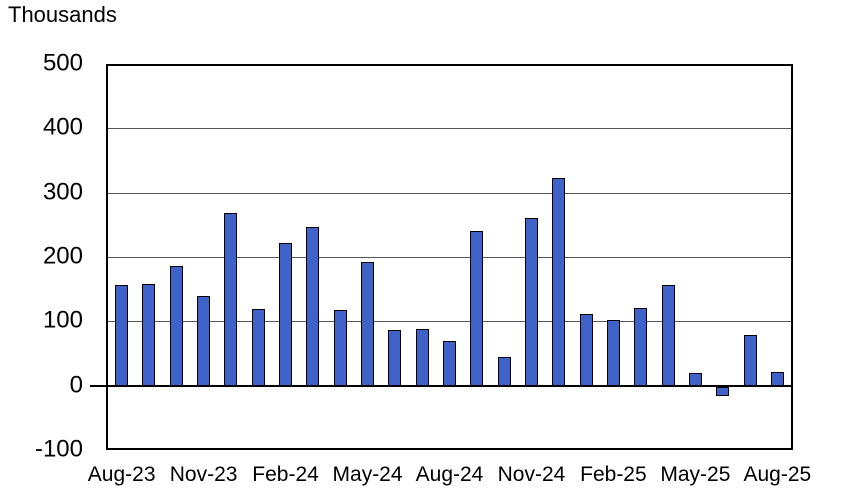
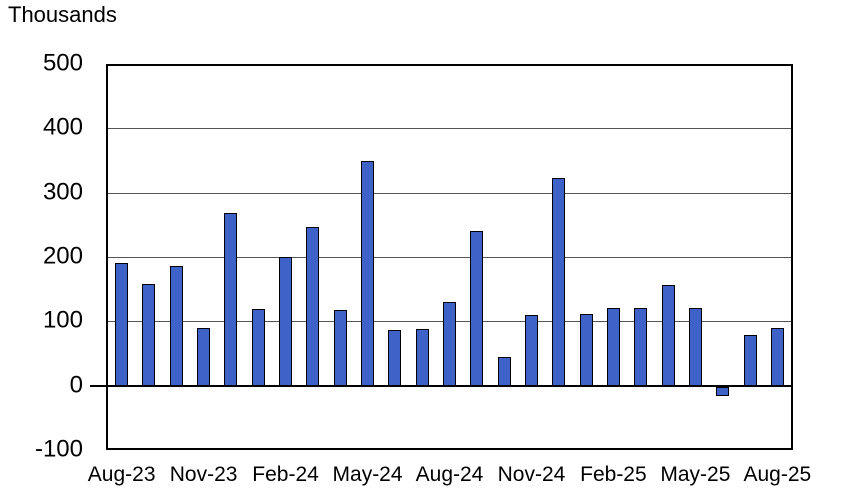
Aug-23: 160 -> 190
Nov-23: 140 -> 90
Feb-24: 220 -> 200
May-24: 190 -> 350
Aug-24: 70 -> 130
Nov-24: 260 -> 110
Feb-25: 100 -> 120
May-25: 20 -> 120
Aug-25: 20 -> 90
